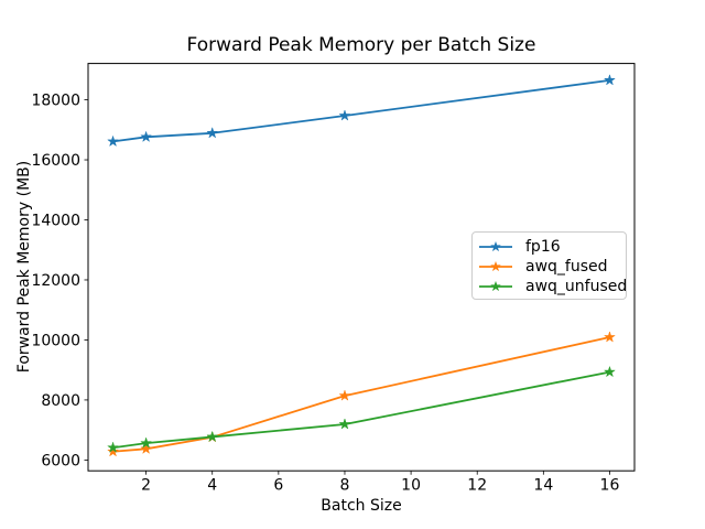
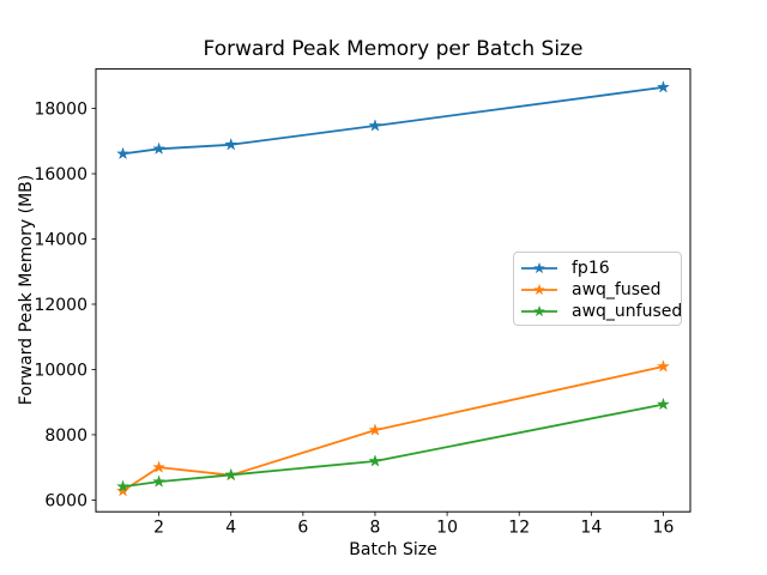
awq_fused/2: 6400 -> 7000
